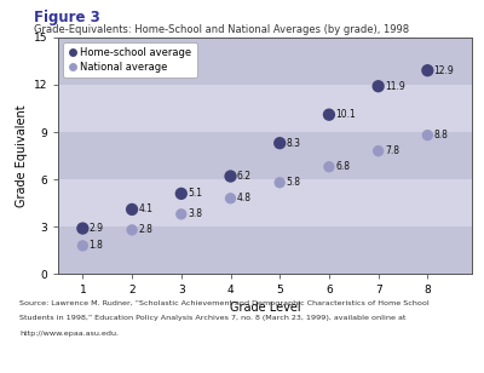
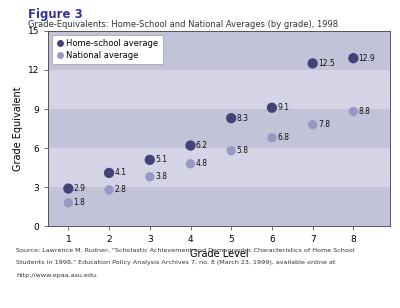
Home-school average/6: 10.1 -> 9.1
Home-school average/7: 11.9 -> 12.5
